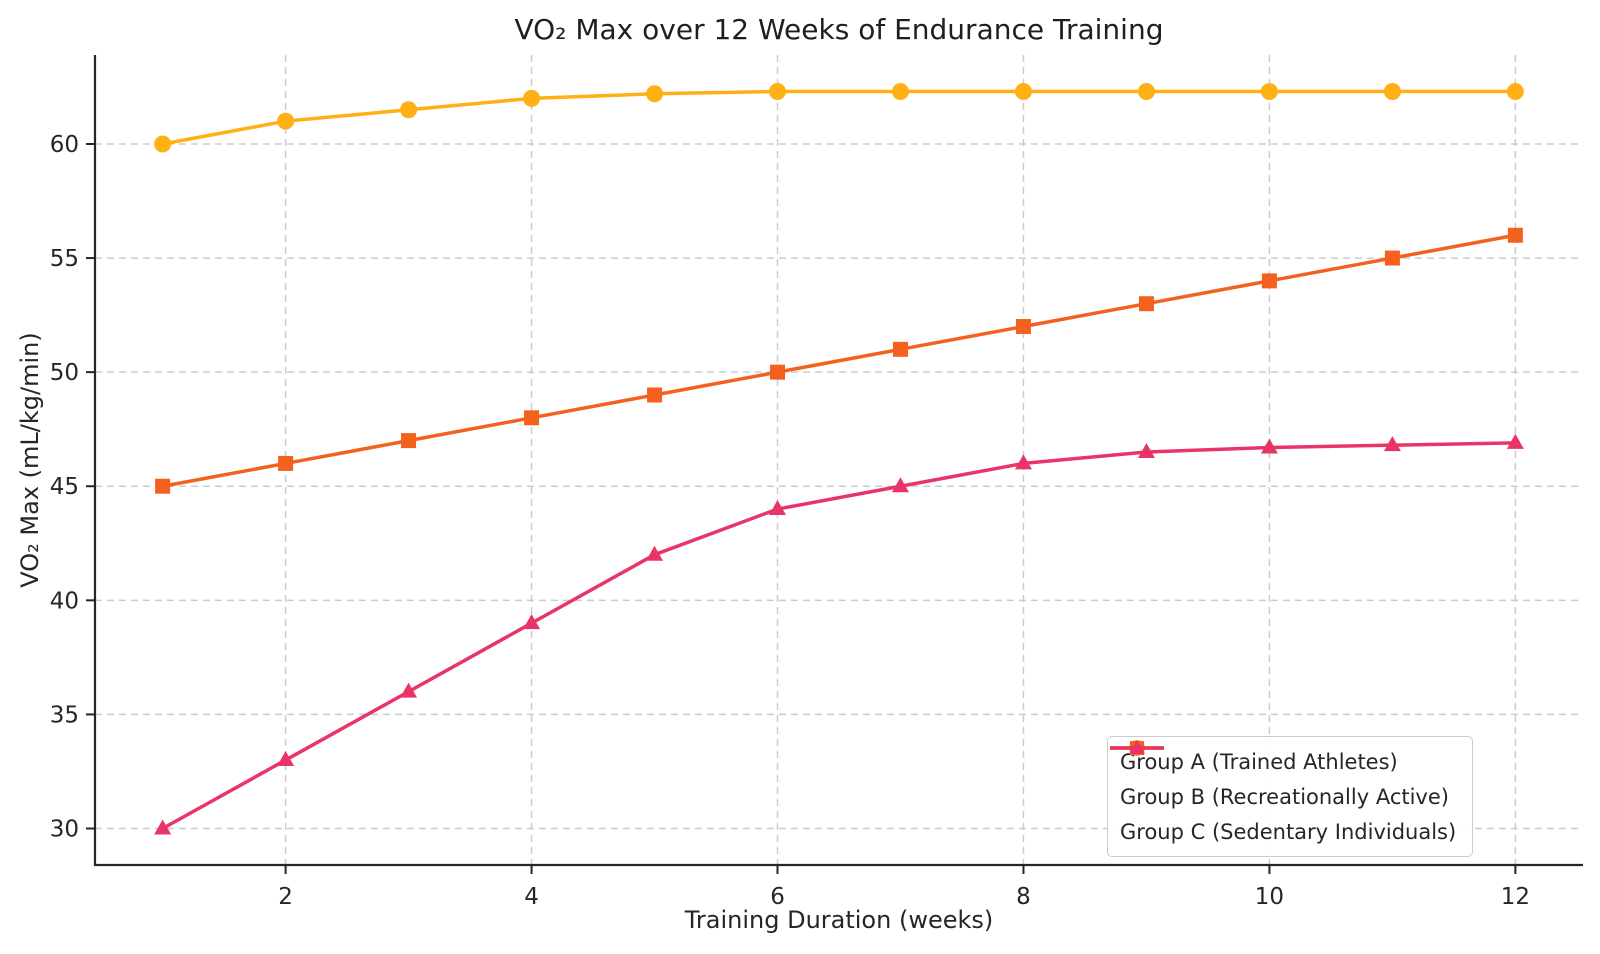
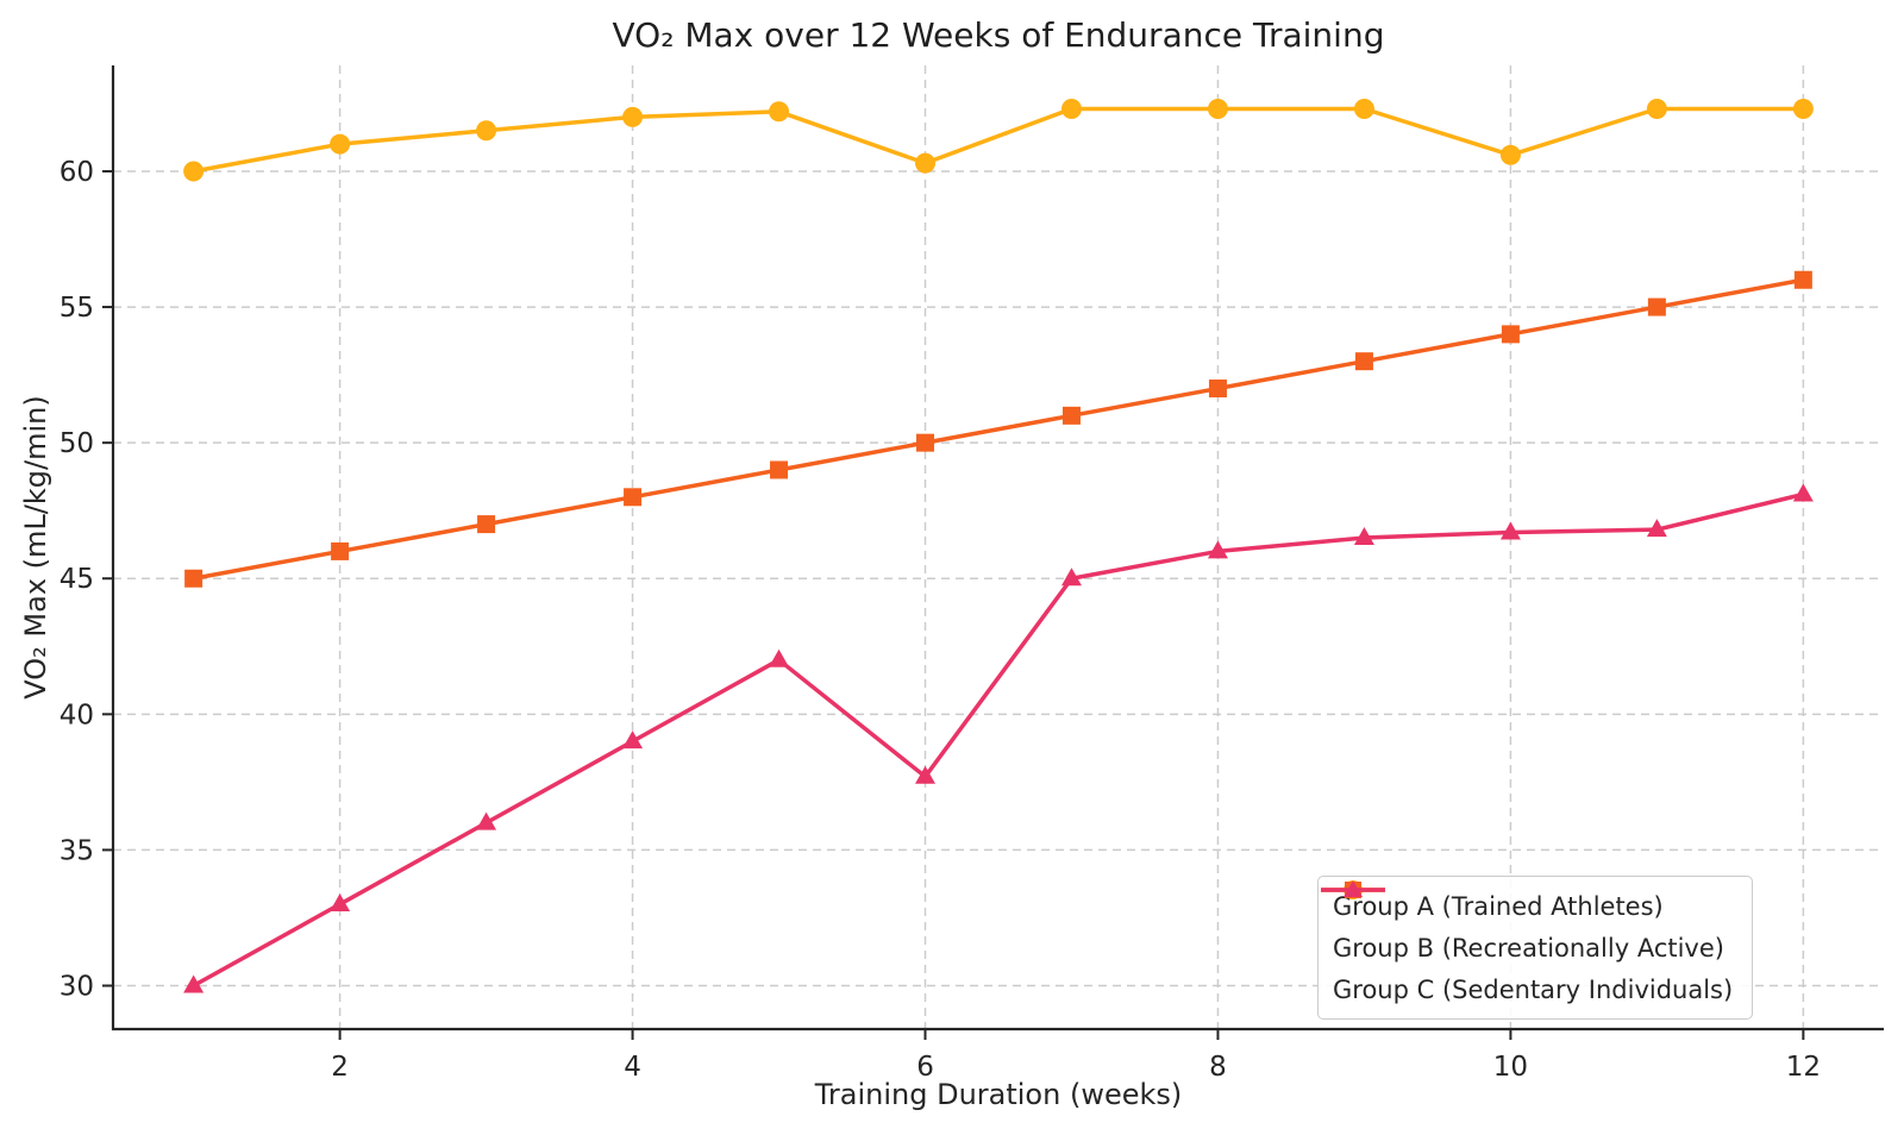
Group A (Trained Athletes)/6: 62.3 -> 60.3
Group C (Sedentary Individuals)/6: 44.0 -> 37.7
Group A (Trained Athletes)/10: 62.3 -> 60.6
Group C (Sedentary Individuals)/12: 46.9 -> 48.1
